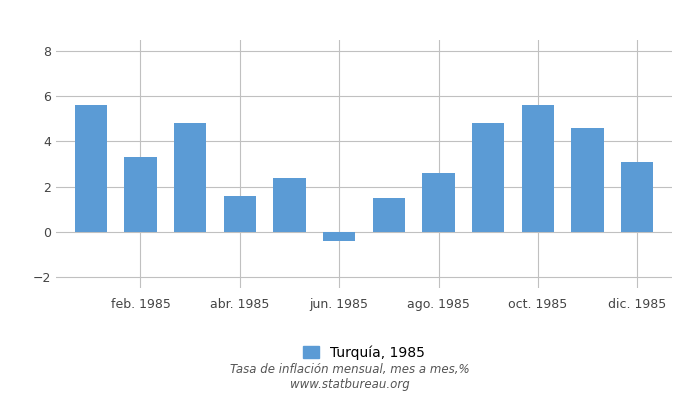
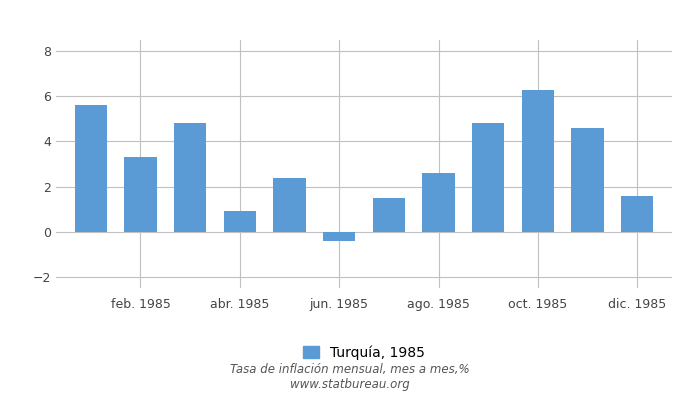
abr. 1985: 1.6 -> 0.9
oct. 1985: 5.6 -> 6.3
dic. 1985: 3.1 -> 1.6
